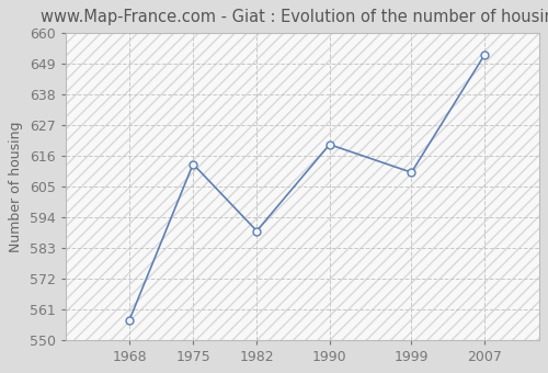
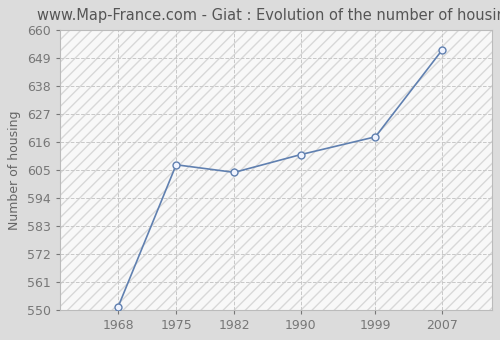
1968: 557 -> 551
1975: 613 -> 607
1982: 589 -> 604
1990: 620 -> 611
1999: 610 -> 618
